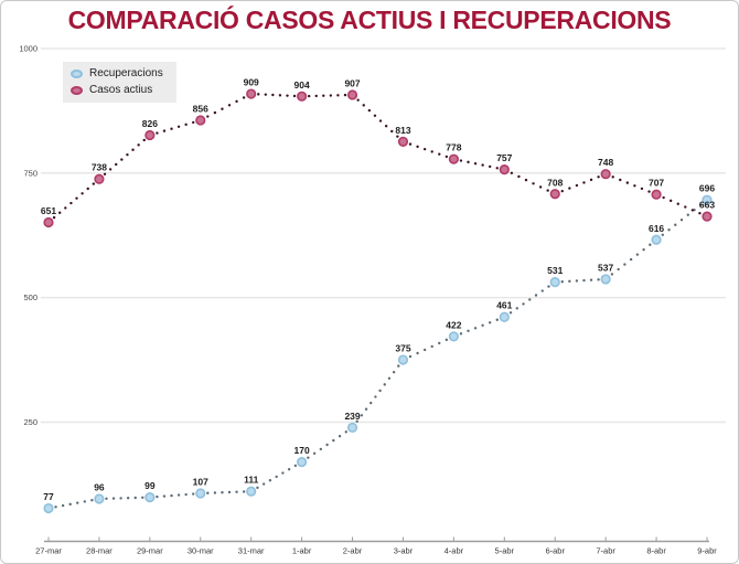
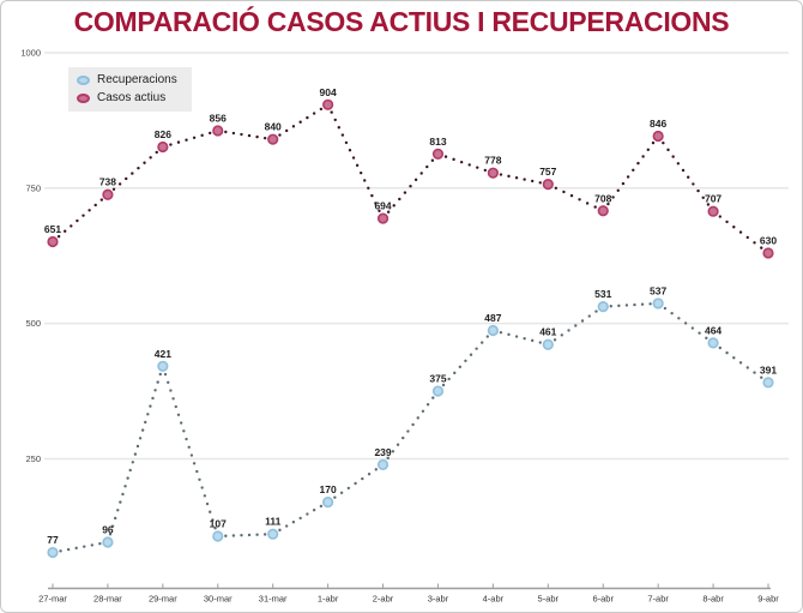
Recuperacions/29-mar: 99 -> 421
Casos actius/31-mar: 909 -> 840
Casos actius/2-abr: 907 -> 694
Recuperacions/4-abr: 422 -> 487
Casos actius/7-abr: 748 -> 846
Recuperacions/8-abr: 616 -> 464
Recuperacions/9-abr: 696 -> 391
Casos actius/9-abr: 663 -> 630
